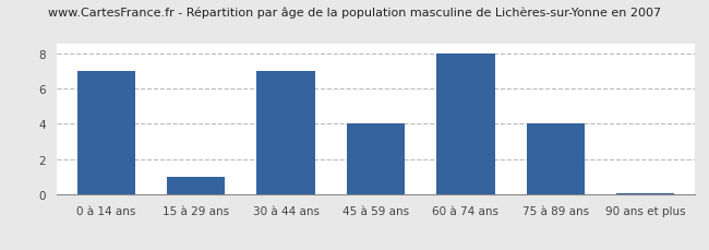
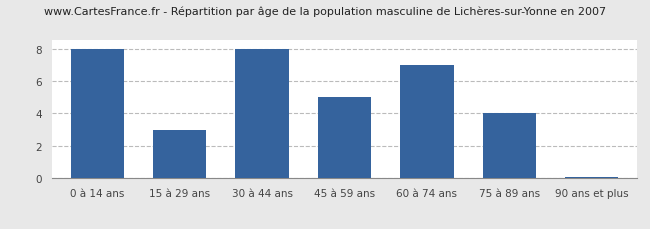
0 à 14 ans: 7.0 -> 8.0
15 à 29 ans: 1.0 -> 3.0
30 à 44 ans: 7.0 -> 8.0
45 à 59 ans: 4.0 -> 5.0
60 à 74 ans: 8.0 -> 7.0
